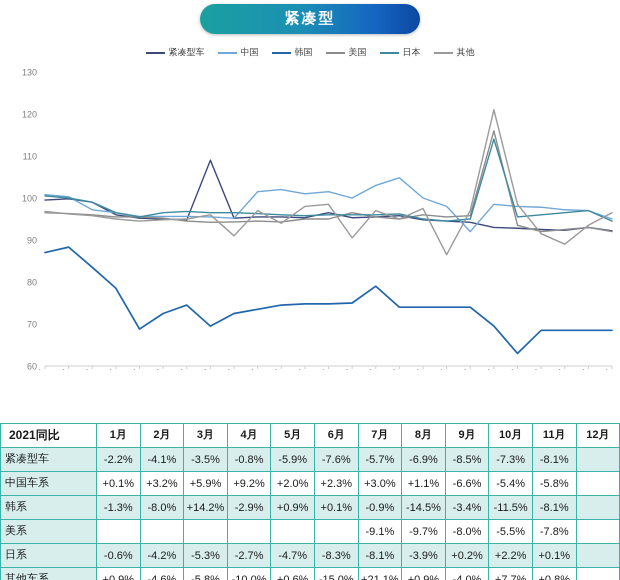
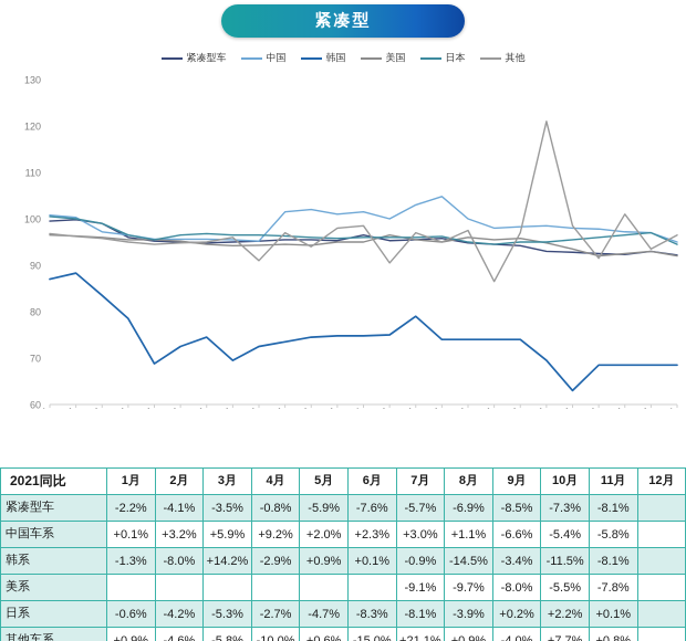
紧凑型车/2020年6月: 109 -> 95
中国/2021年5月: 92 -> 98
美国/2021年6月: 116 -> 95
日本/2021年6月: 114 -> 95
其他/2021年9月: 89 -> 101
